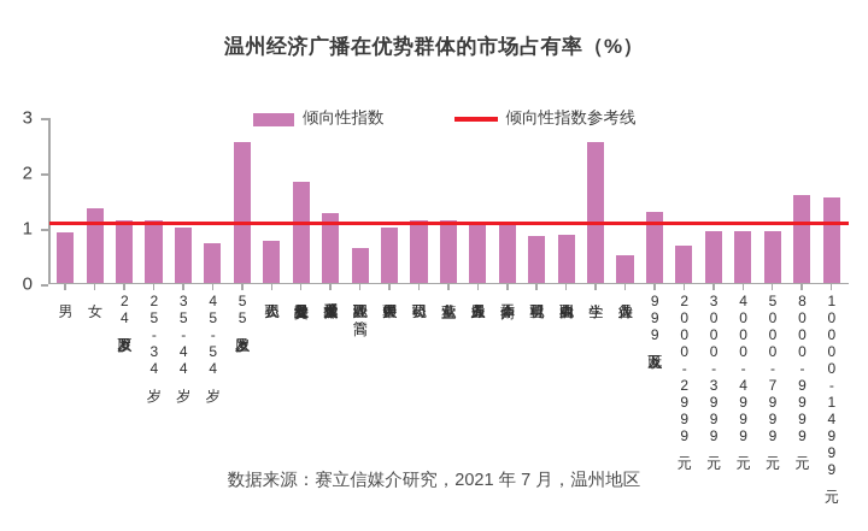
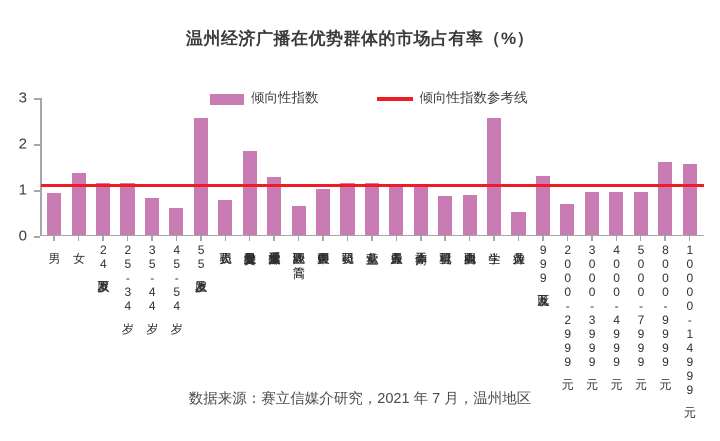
35-44岁: 1.0 -> 0.8
45-54岁: 0.7 -> 0.6
